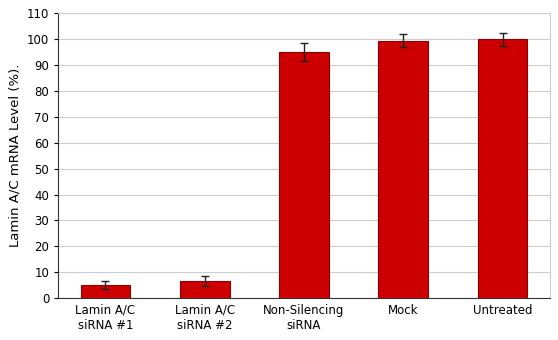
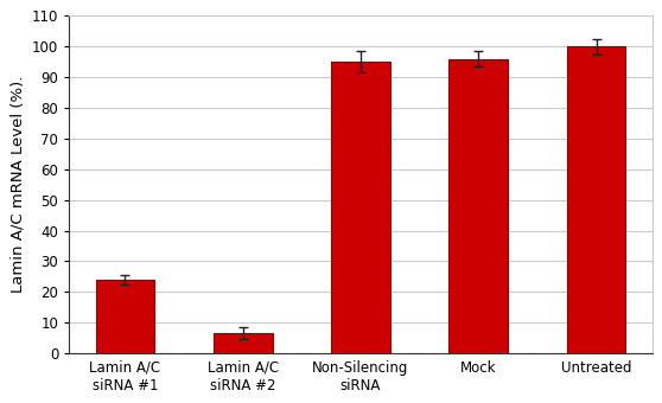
Lamin A/C siRNA #1: 5.0 -> 24.0
Mock: 99.5 -> 96.0
